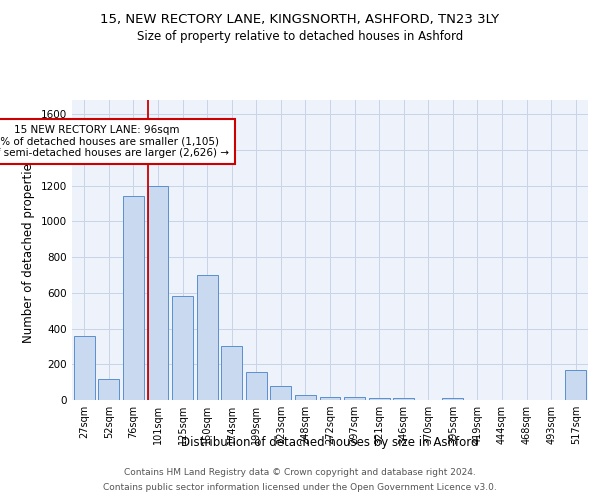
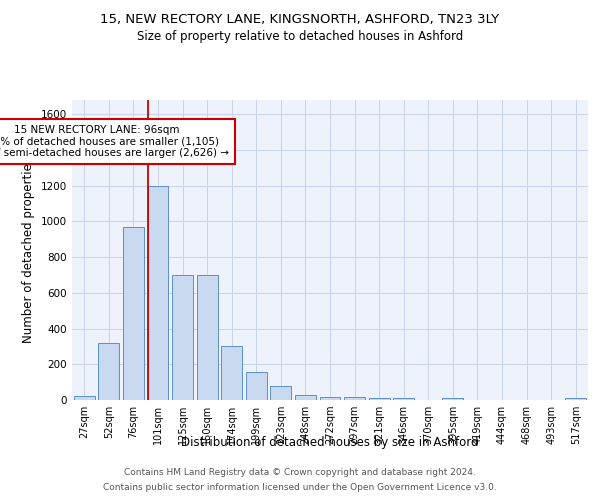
27sqm: 360 -> 20
52sqm: 120 -> 320
76sqm: 1140 -> 970
125sqm: 580 -> 700
517sqm: 170 -> 10
